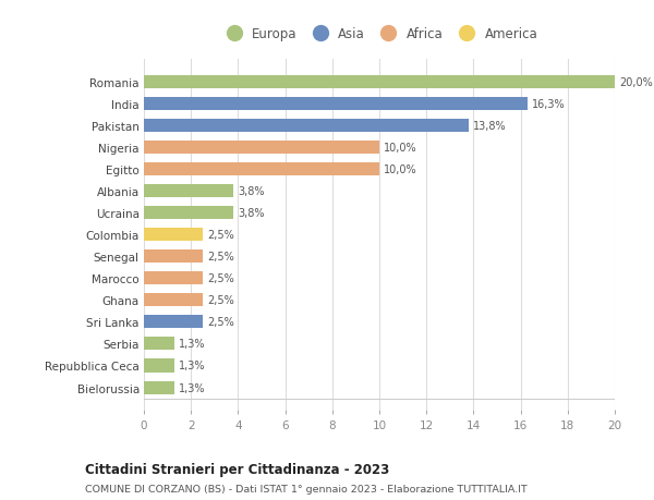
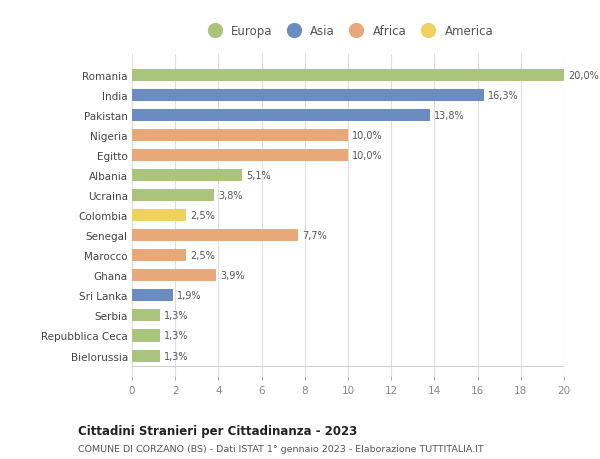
Albania: 3,8% -> 5,1%
Senegal: 2,5% -> 7,7%
Ghana: 2,5% -> 3,9%
Sri Lanka: 2,5% -> 1,9%
